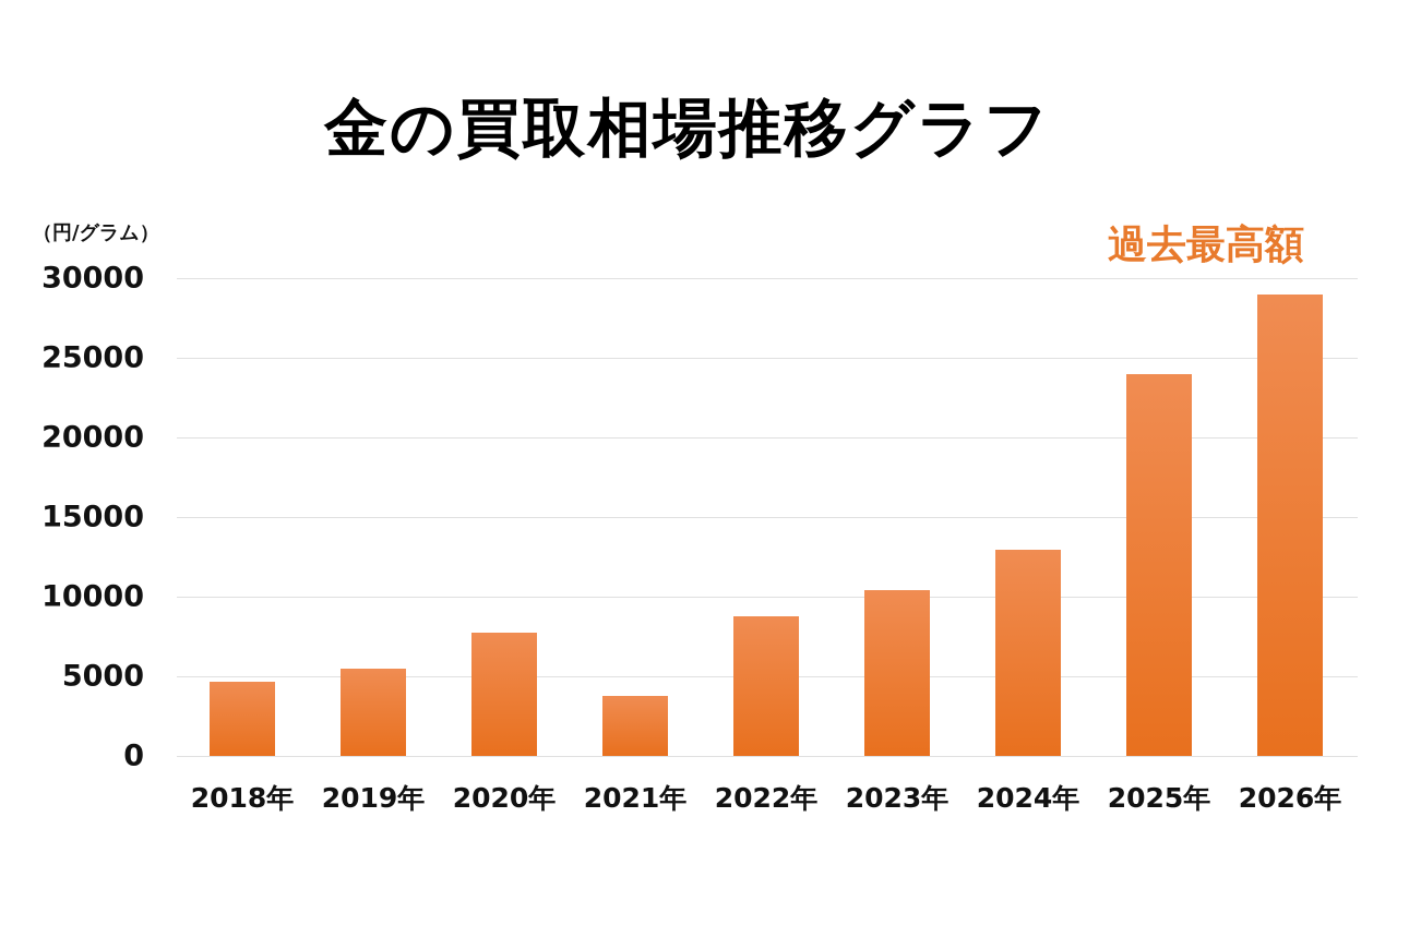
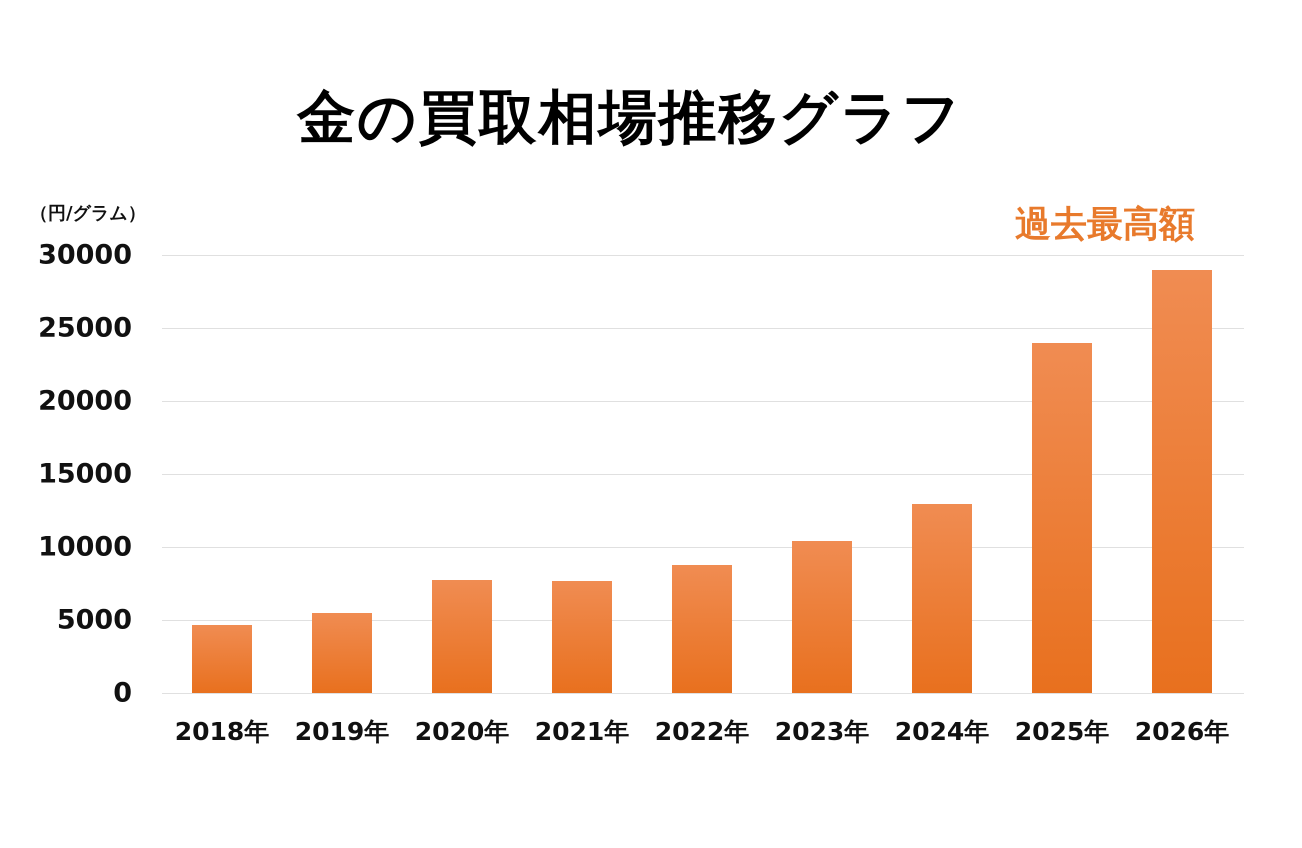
2021年: 3800 -> 7700
